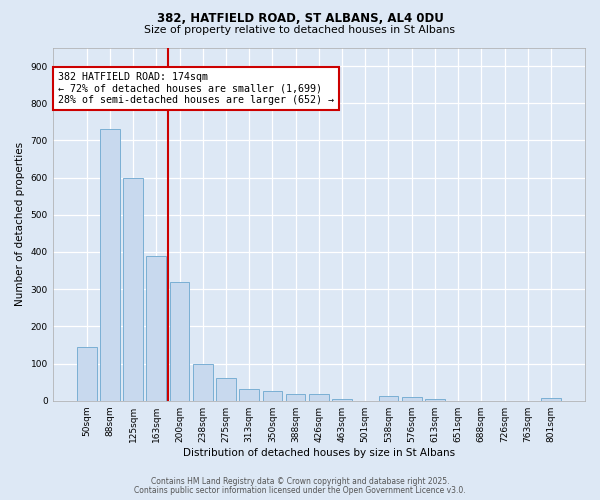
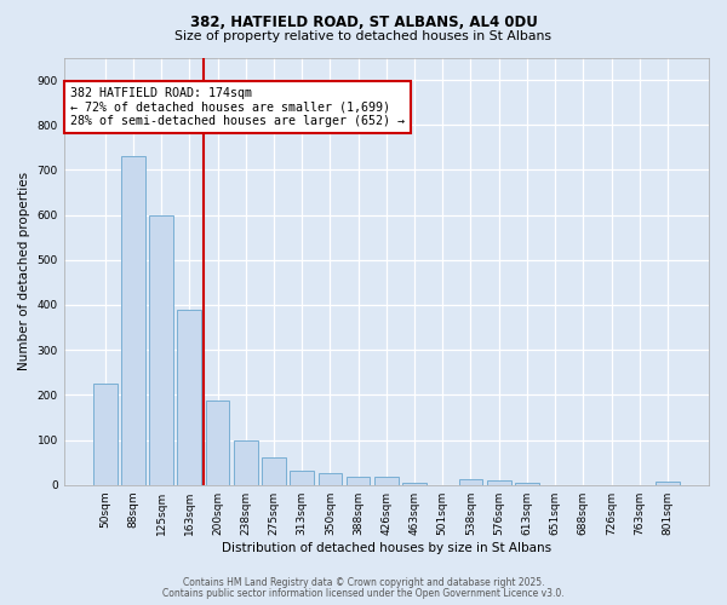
50sqm: 145 -> 225
200sqm: 320 -> 188
